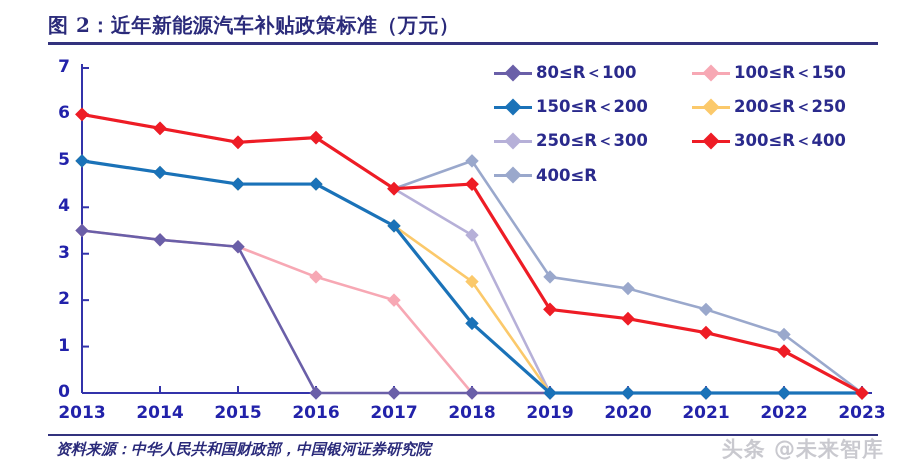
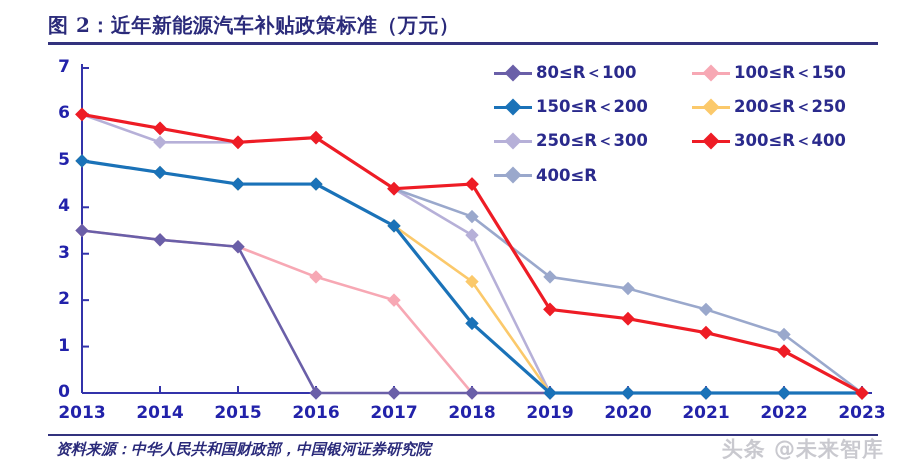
250≤R＜300/2014: 5.7 -> 5.4
400≤R/2018: 5.0 -> 3.8
